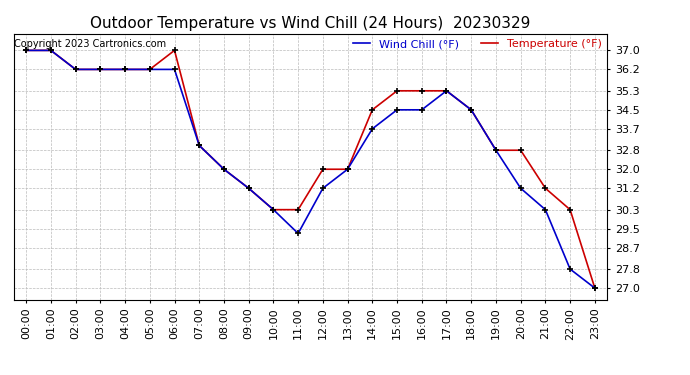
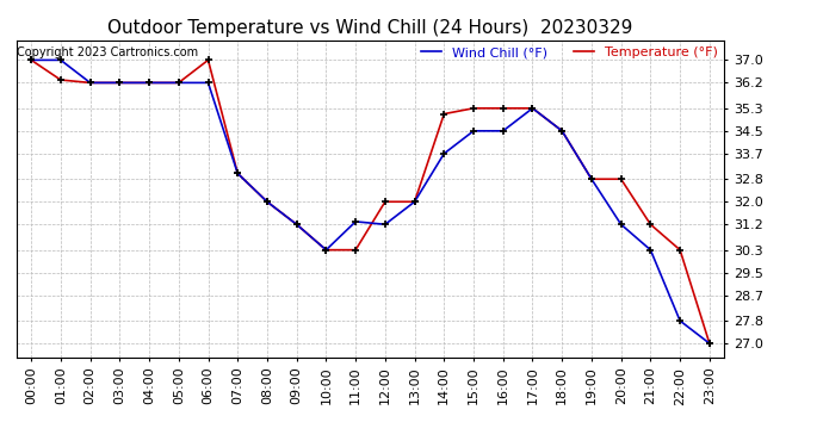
Temperature (°F)/01:00: 37.0 -> 36.3
Wind Chill (°F)/11:00: 29.3 -> 31.3
Temperature (°F)/14:00: 34.5 -> 35.1
